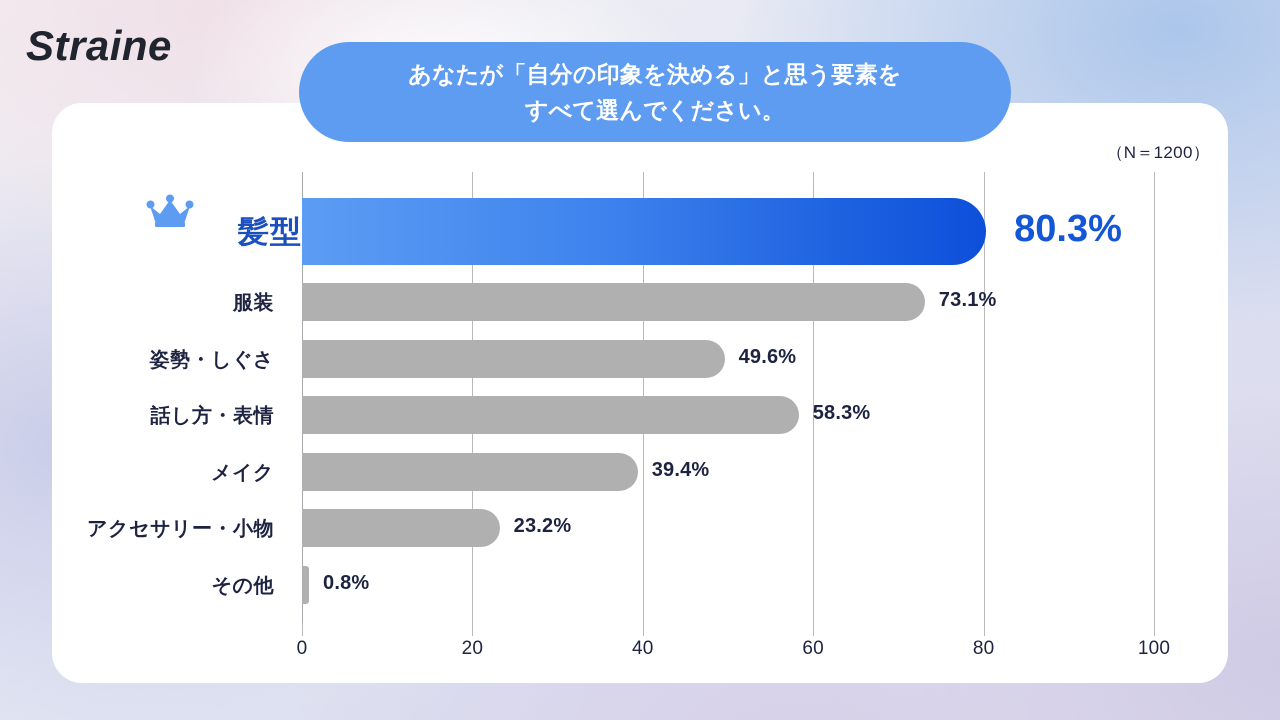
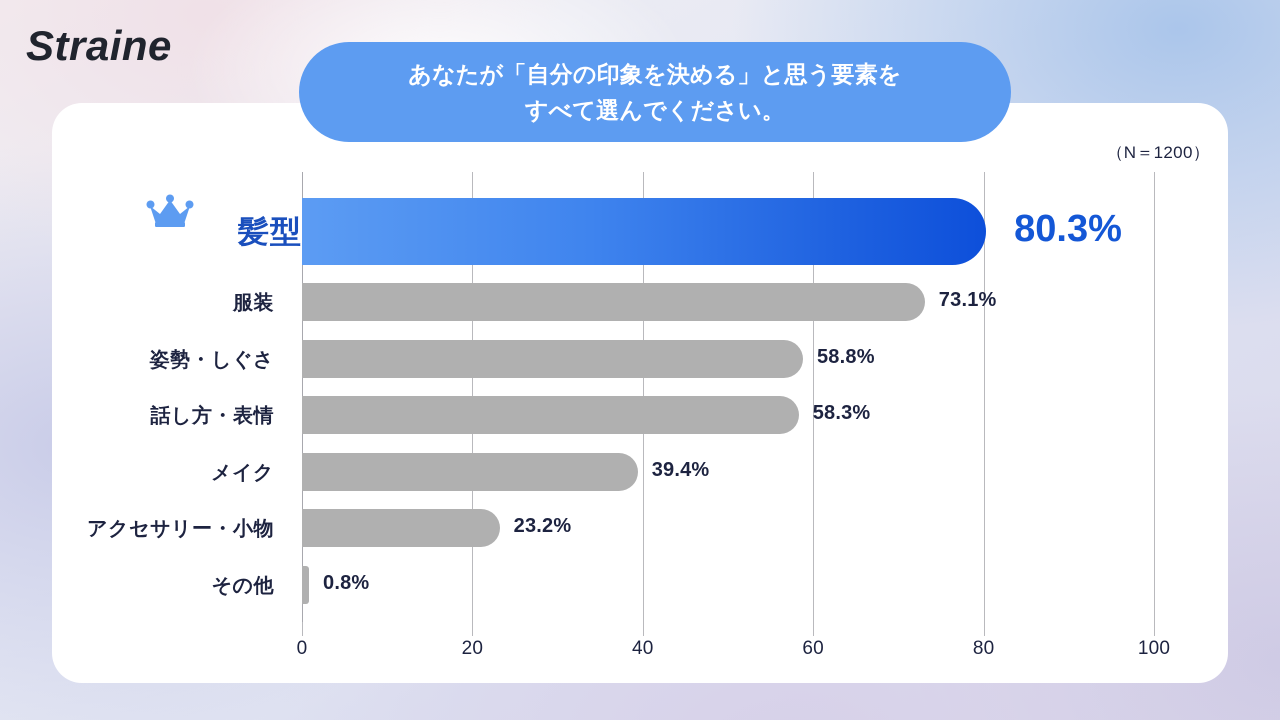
姿勢・しぐさ: 49.6% -> 58.8%
